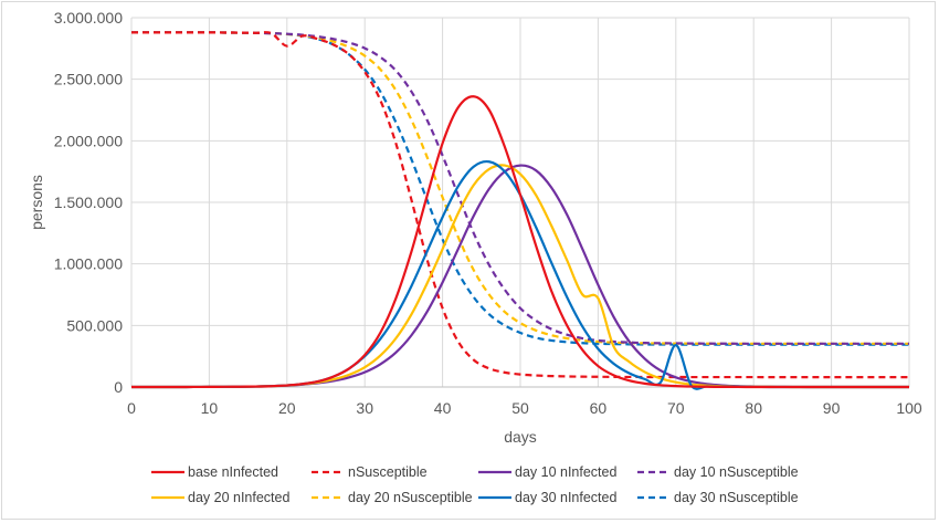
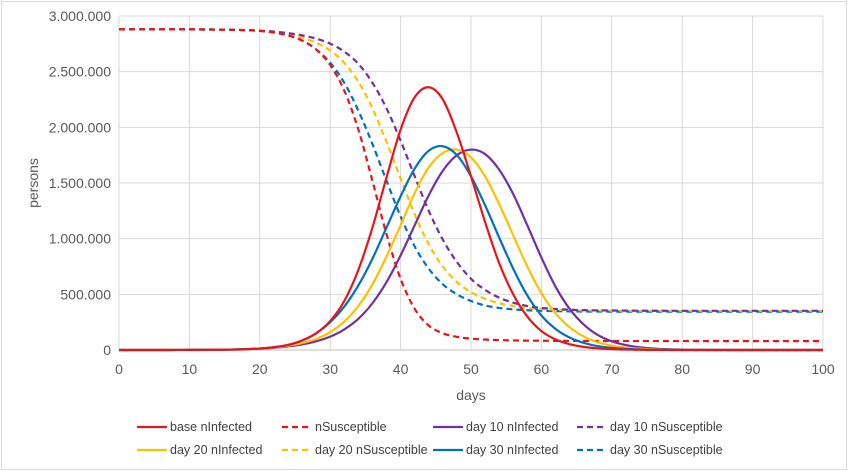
nSusceptible/20: 2770000 -> 2870000
day 20 nInfected/60: 720000 -> 510000
day 30 nInfected/70: 340000 -> 20000
